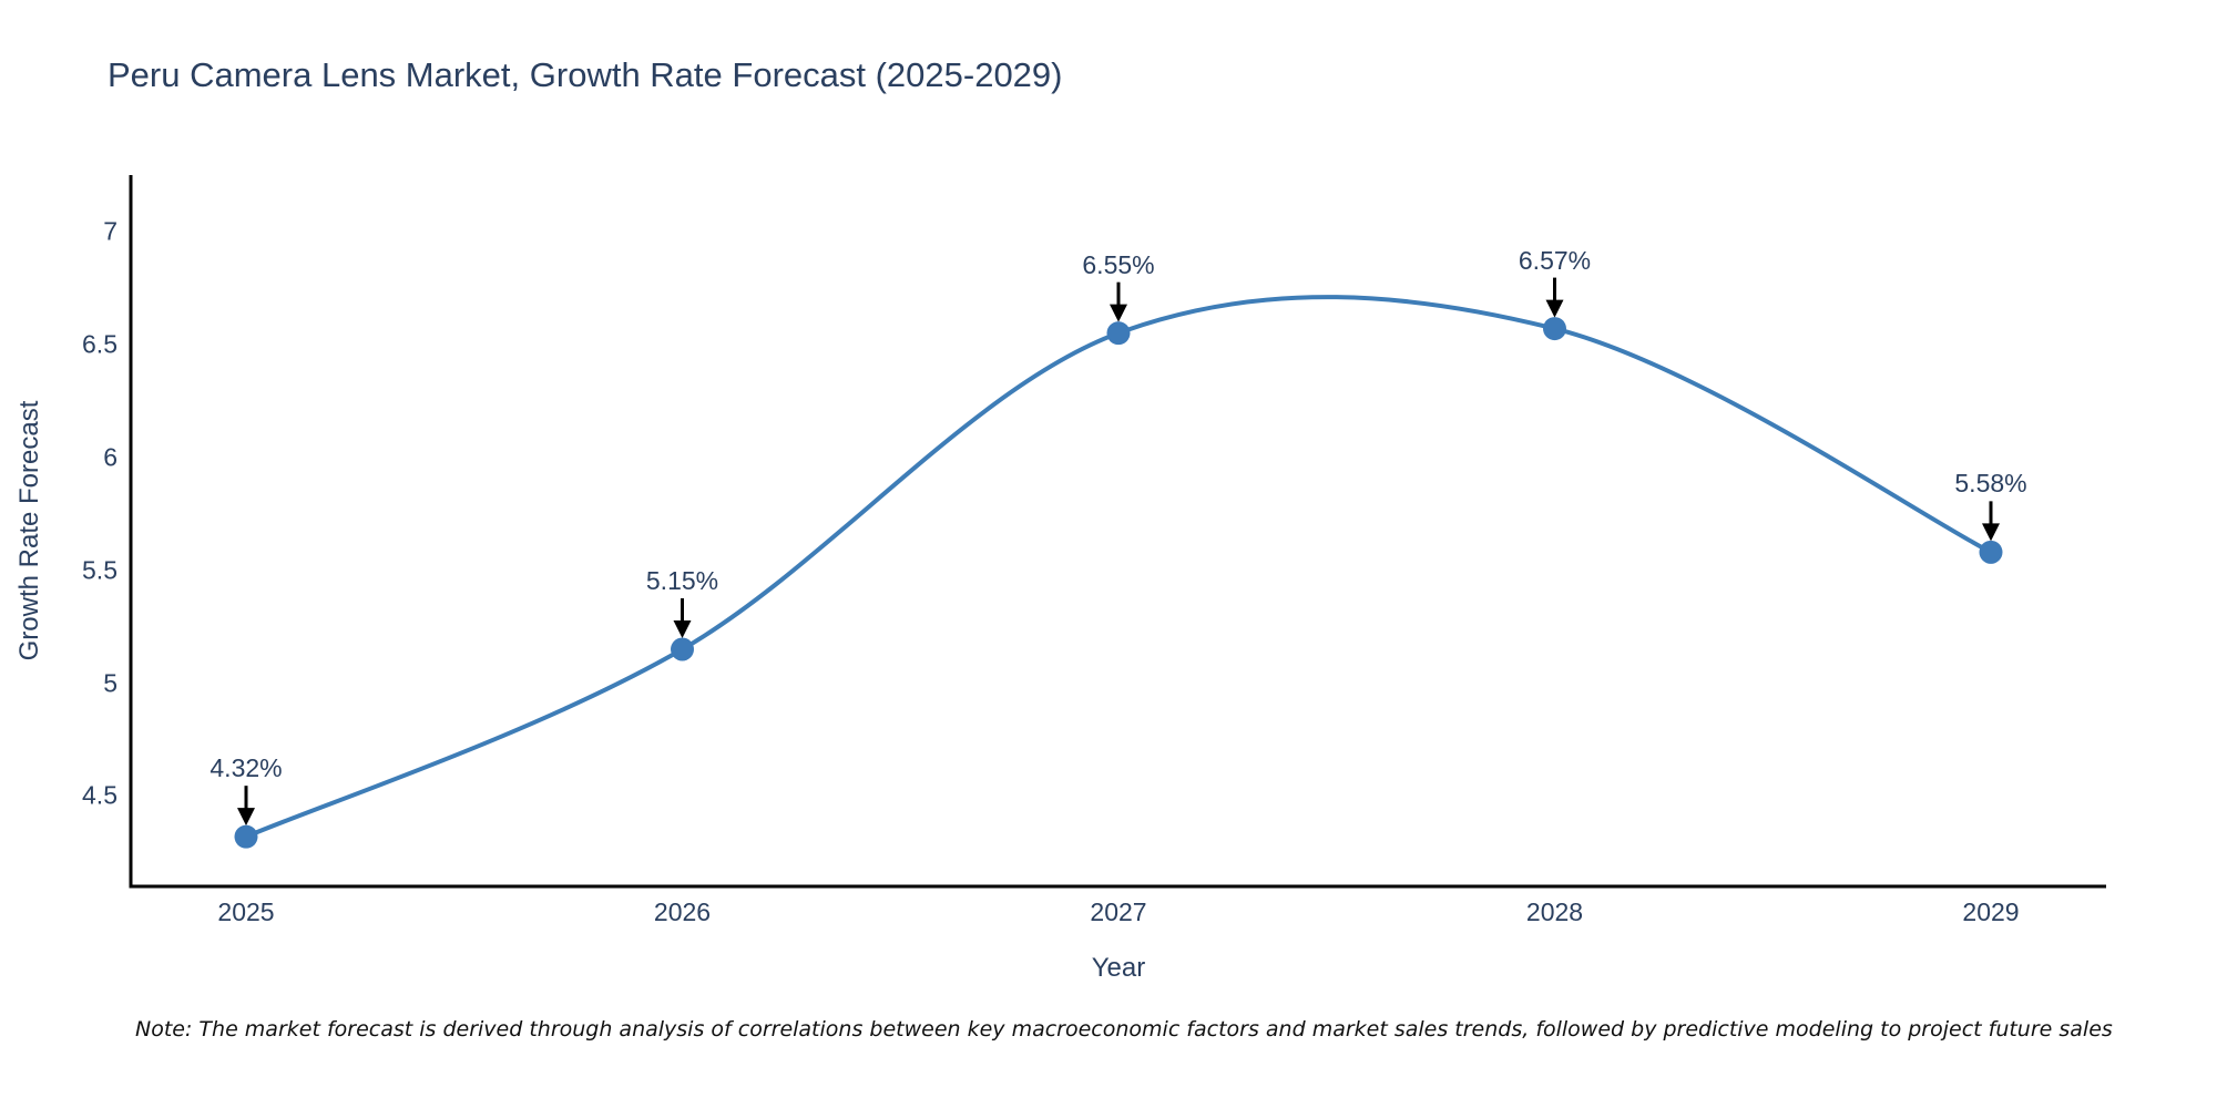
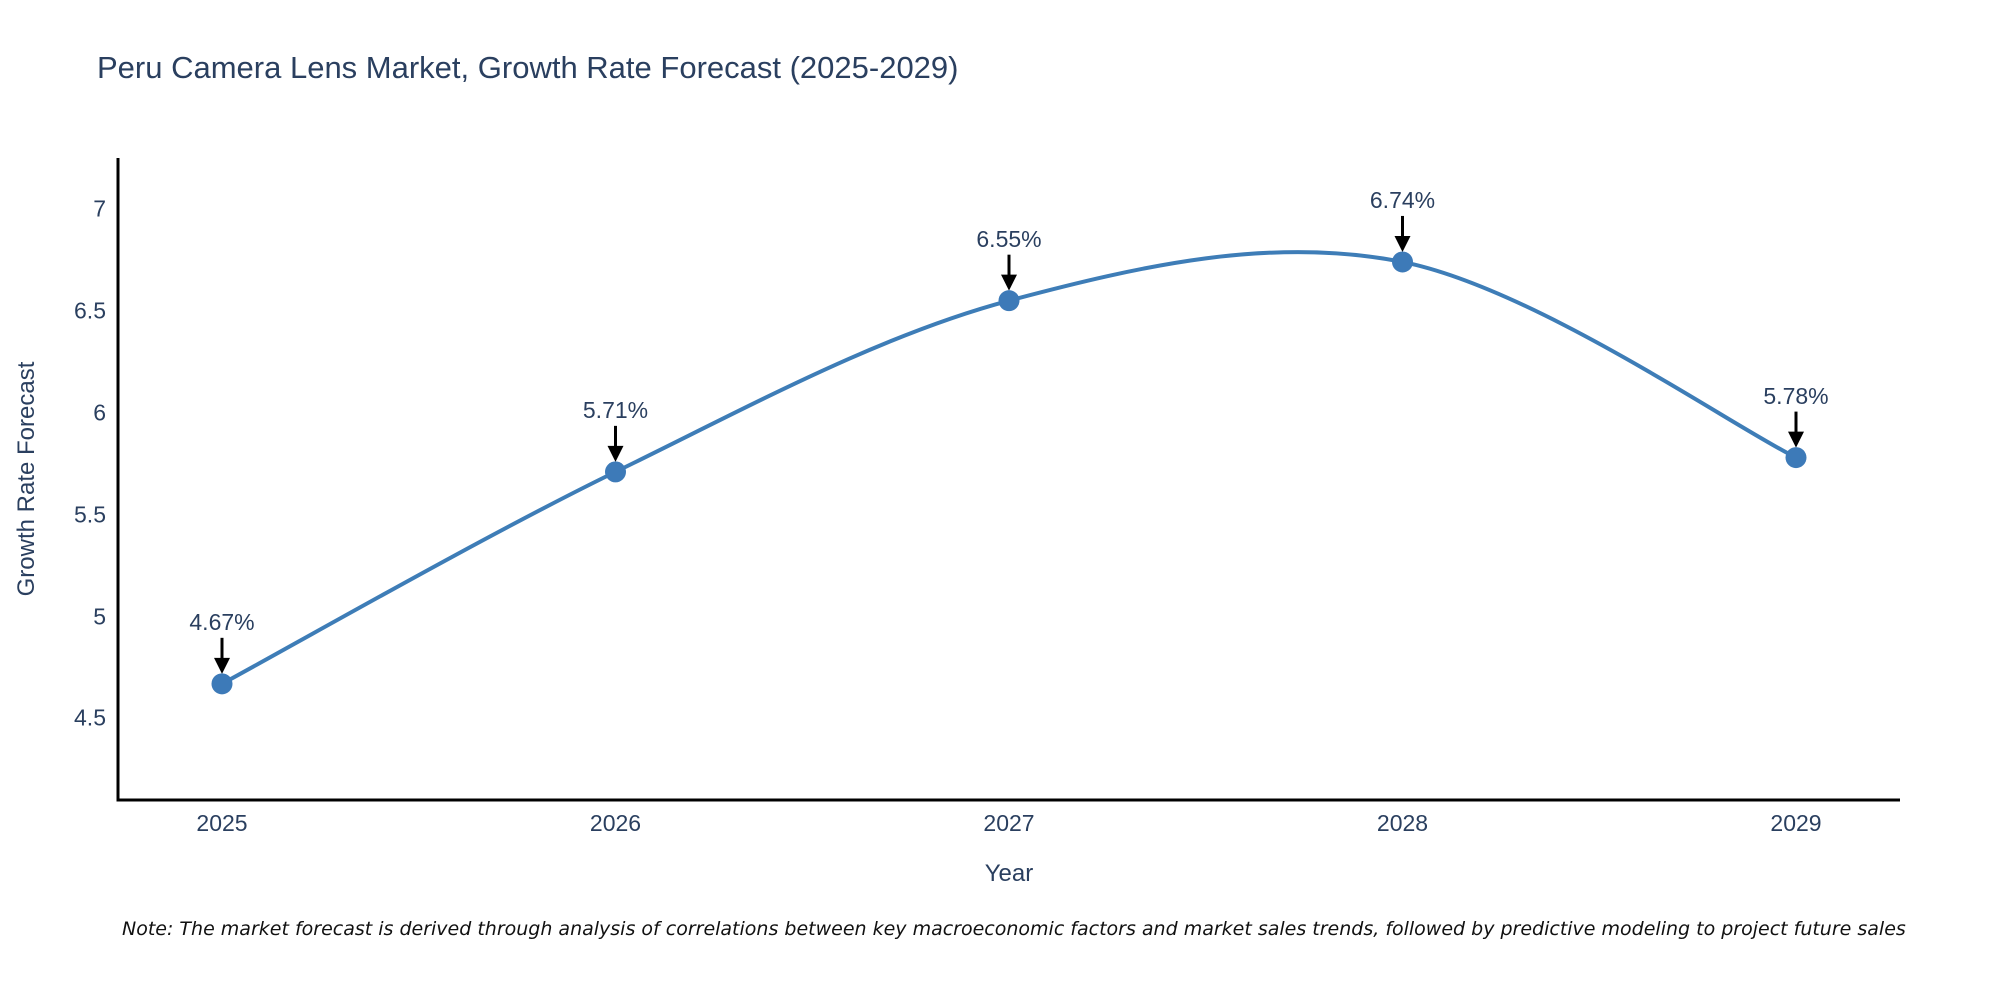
2025: 4.32% -> 4.67%
2026: 5.15% -> 5.71%
2028: 6.57% -> 6.74%
2029: 5.58% -> 5.78%
